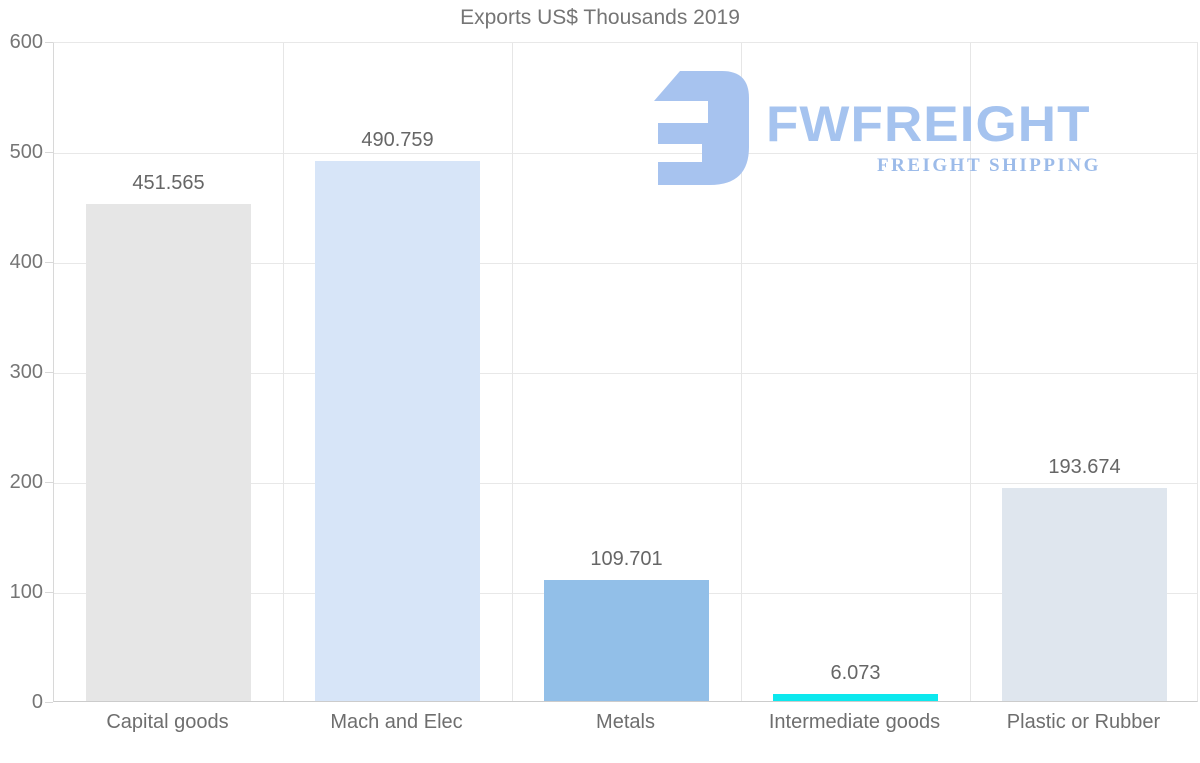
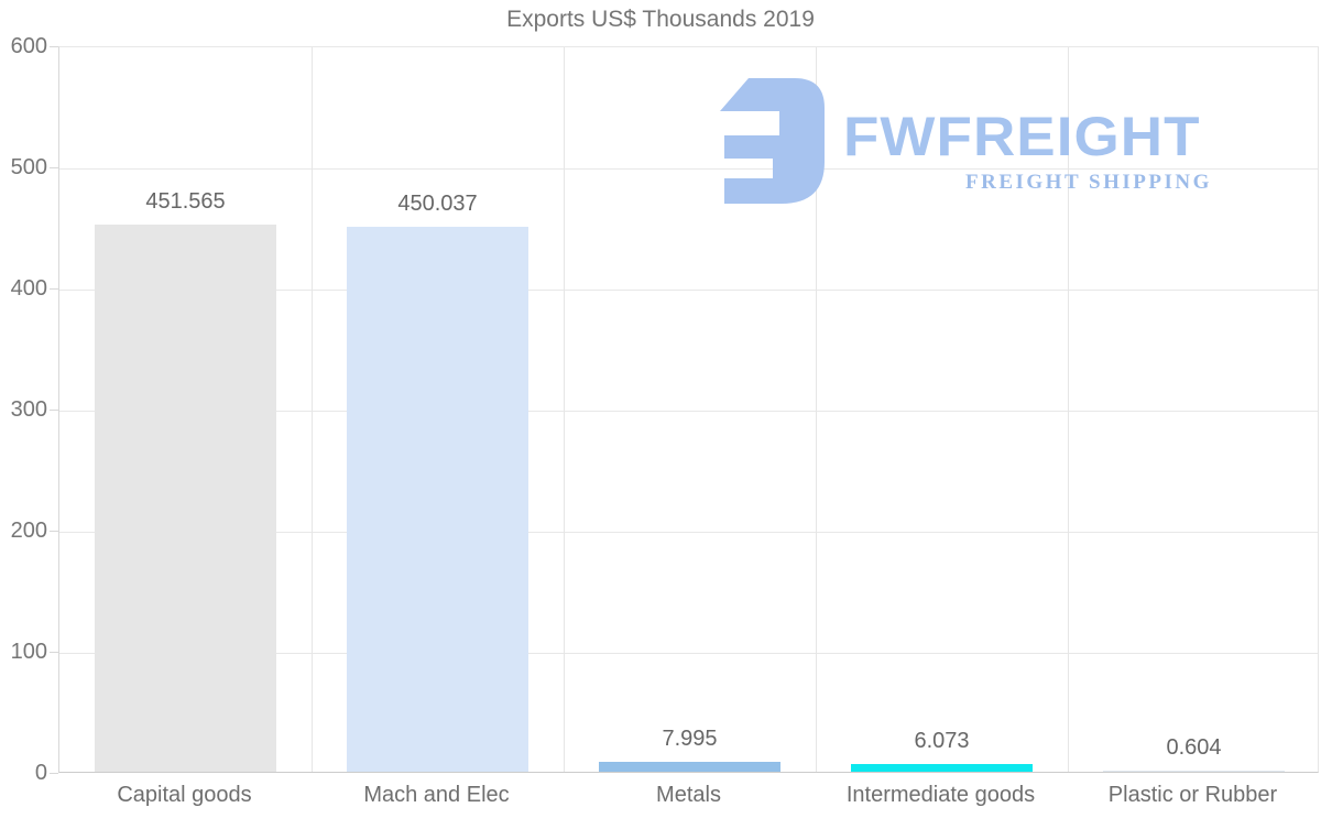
Mach and Elec: 490.759 -> 450.037
Metals: 109.701 -> 7.995
Plastic or Rubber: 193.674 -> 0.604
